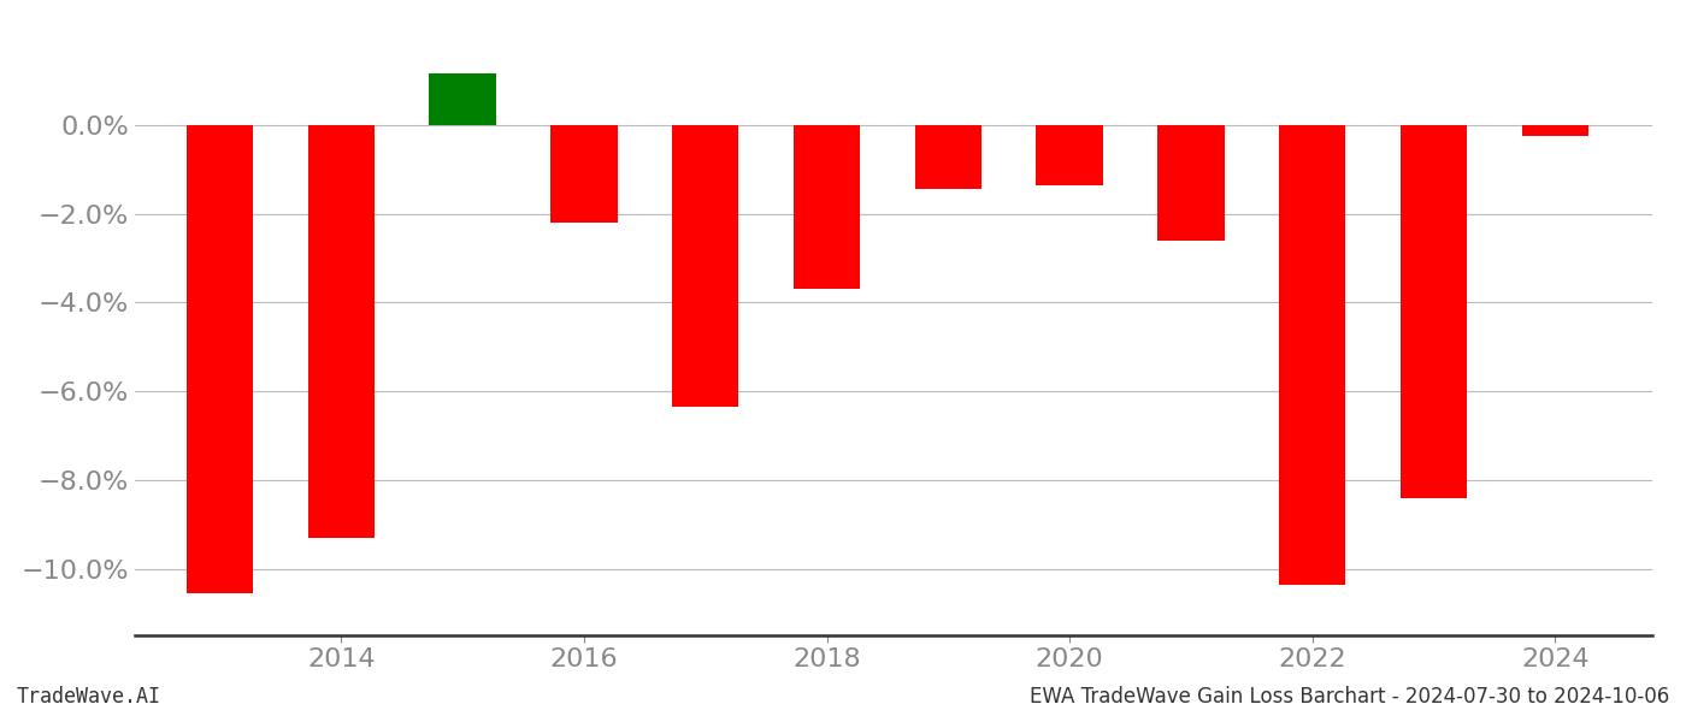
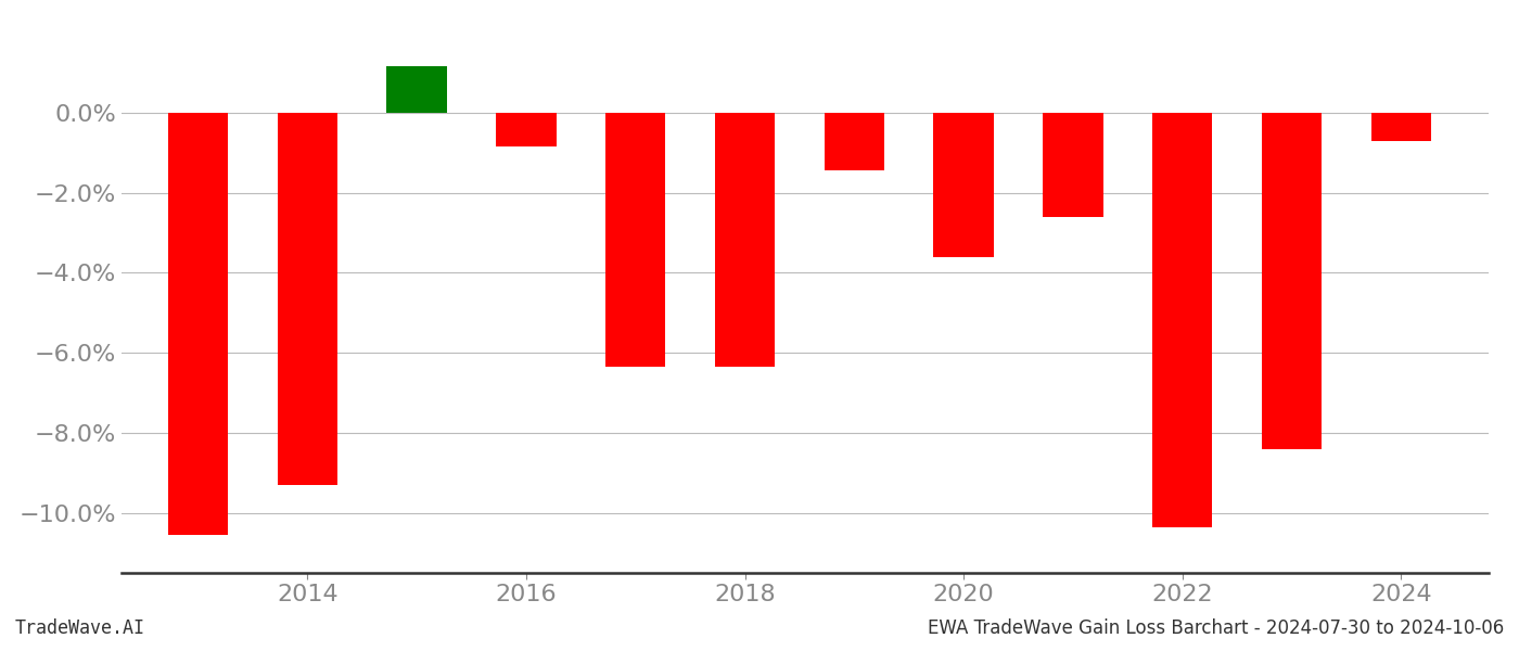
2016: -2.20% -> -0.85%
2018: -3.70% -> -6.35%
2020: -1.35% -> -3.60%
2024: -0.25% -> -0.70%
